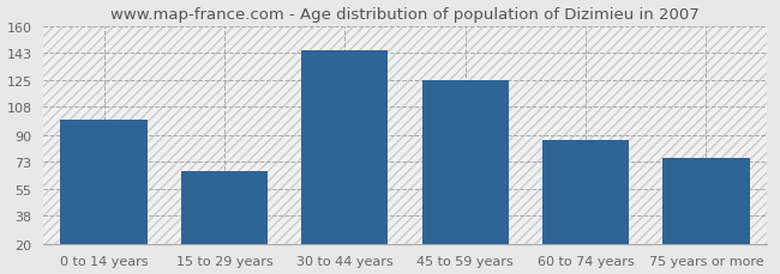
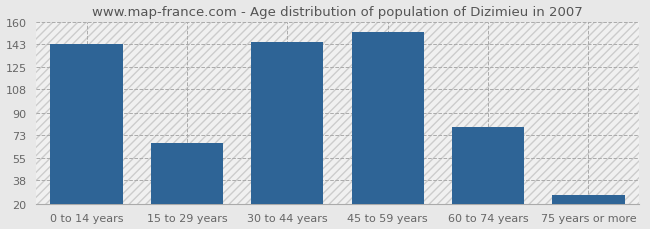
0 to 14 years: 100 -> 143
45 to 59 years: 125 -> 152
60 to 74 years: 87 -> 79
75 years or more: 75 -> 27
